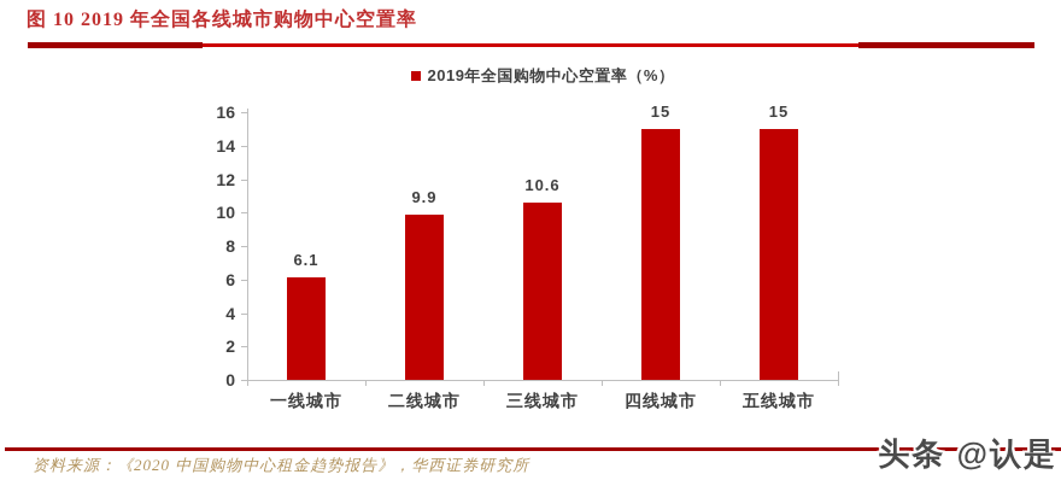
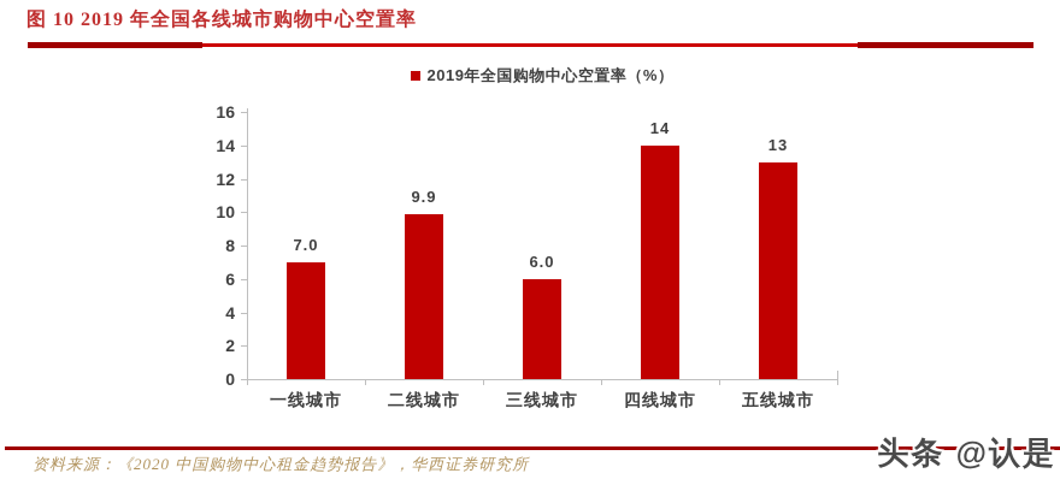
一线城市: 6.1 -> 7.0
三线城市: 10.6 -> 6.0
四线城市: 15 -> 14
五线城市: 15 -> 13
